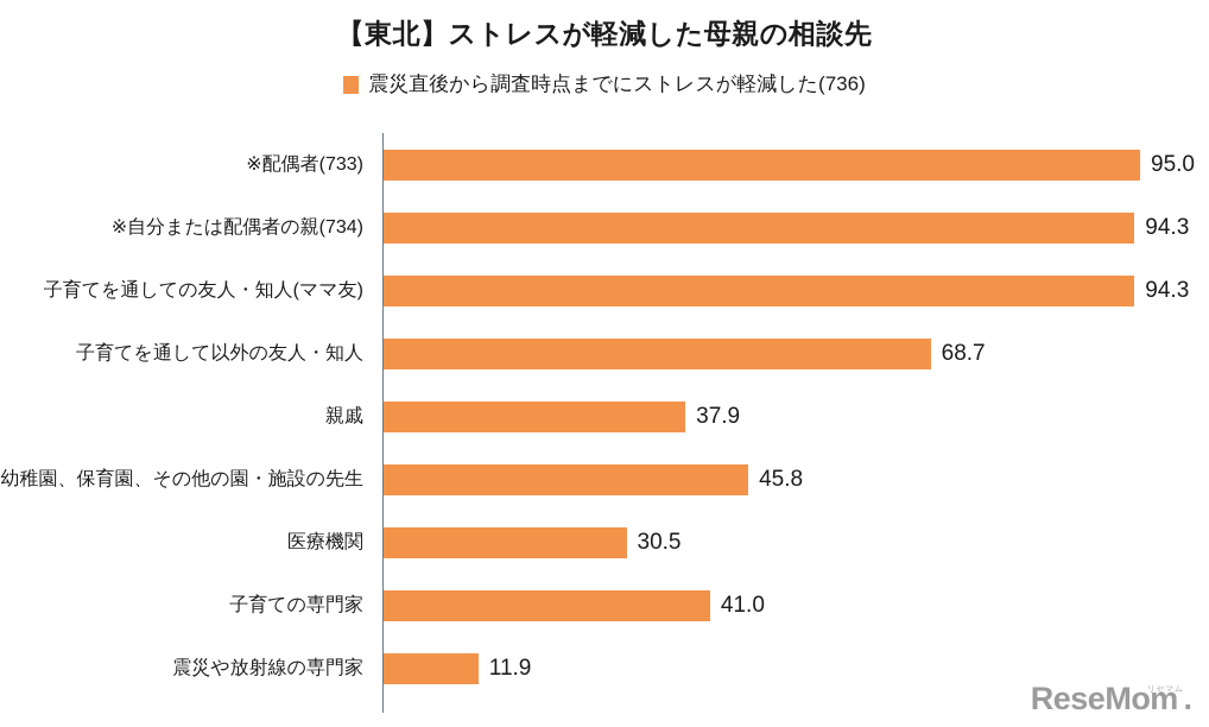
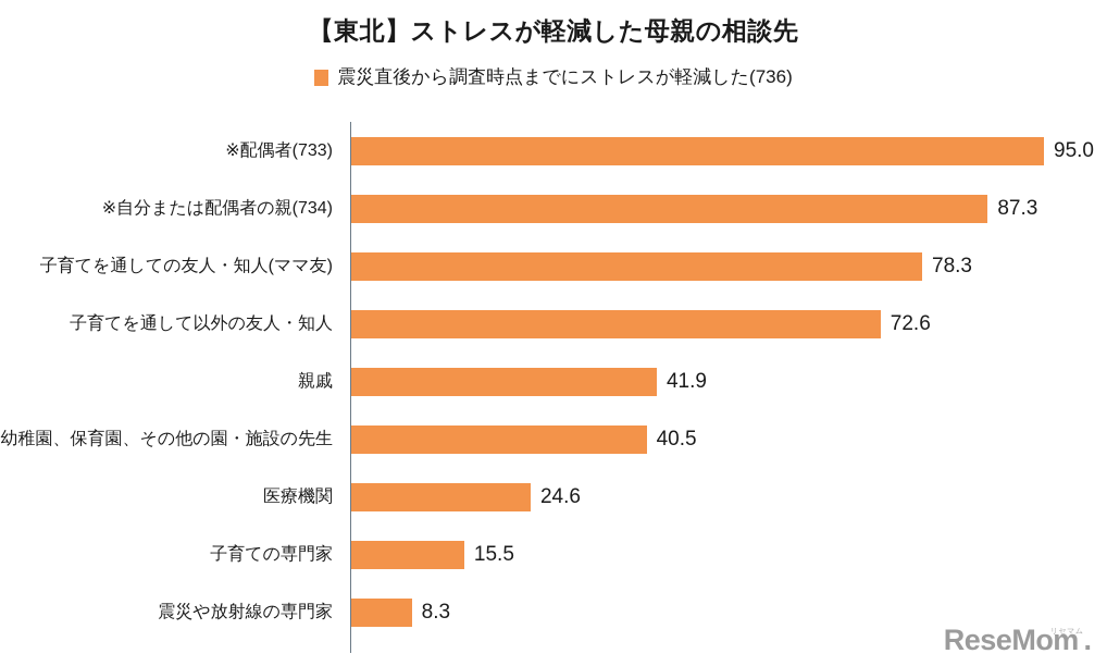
※自分または配偶者の親(734): 94.3 -> 87.3
子育てを通しての友人・知人(ママ友): 94.3 -> 78.3
子育てを通して以外の友人・知人: 68.7 -> 72.6
親戚: 37.9 -> 41.9
幼稚園、保育園、その他の園・施設の先生: 45.8 -> 40.5
医療機関: 30.5 -> 24.6
子育ての専門家: 41.0 -> 15.5
震災や放射線の専門家: 11.9 -> 8.3
